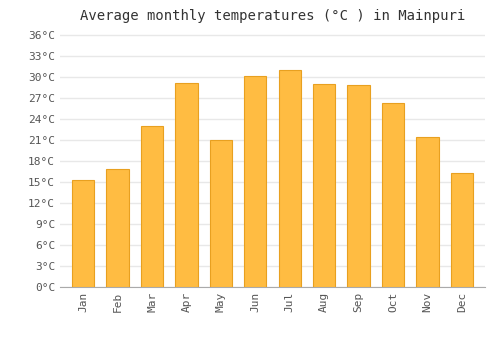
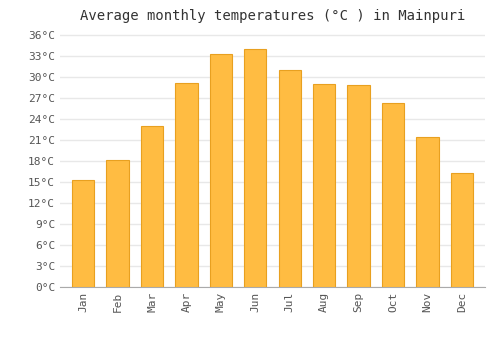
Feb: 16.8°C -> 18.1°C
May: 21.0°C -> 33.3°C
Jun: 30.2°C -> 34.0°C
